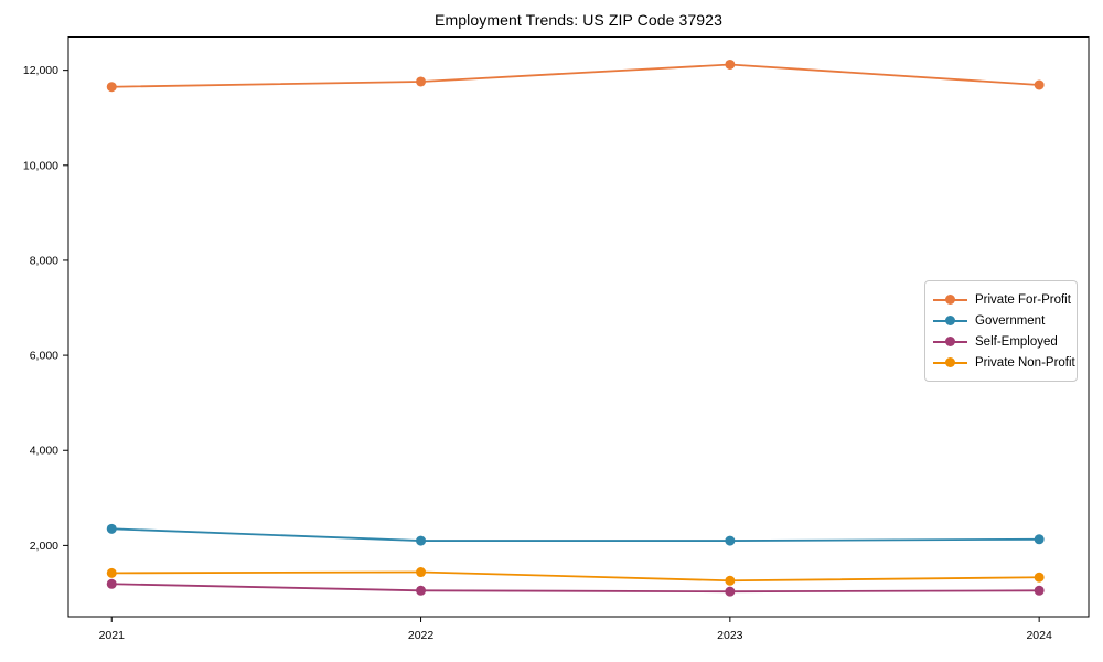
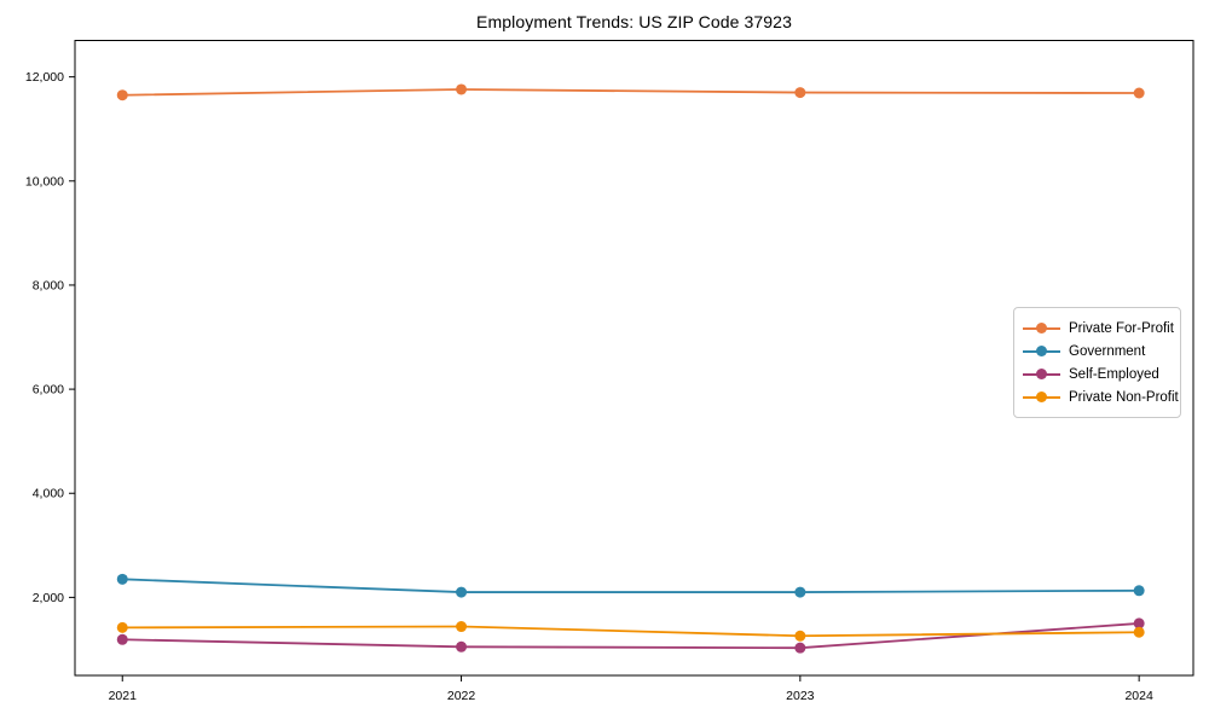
Private For-Profit/2023: 12100 -> 11700
Self-Employed/2024: 1000 -> 1500
